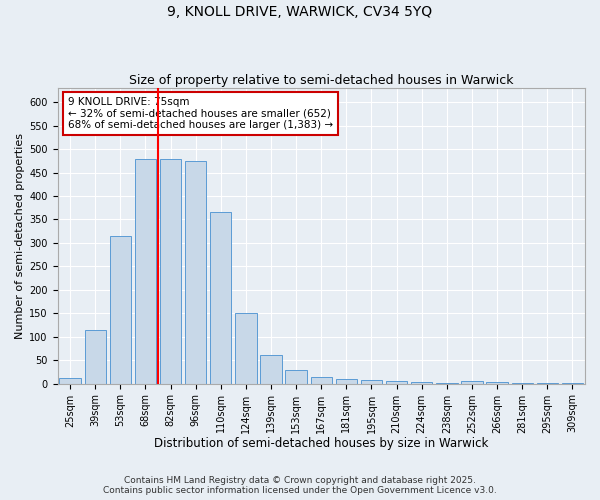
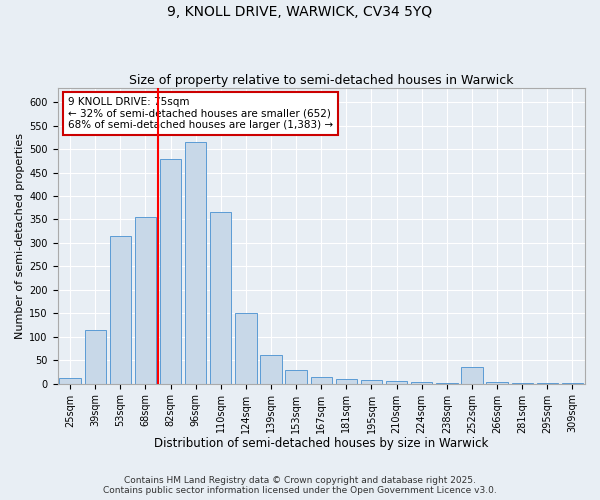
68sqm: 480 -> 355
96sqm: 475 -> 515
252sqm: 5 -> 35
